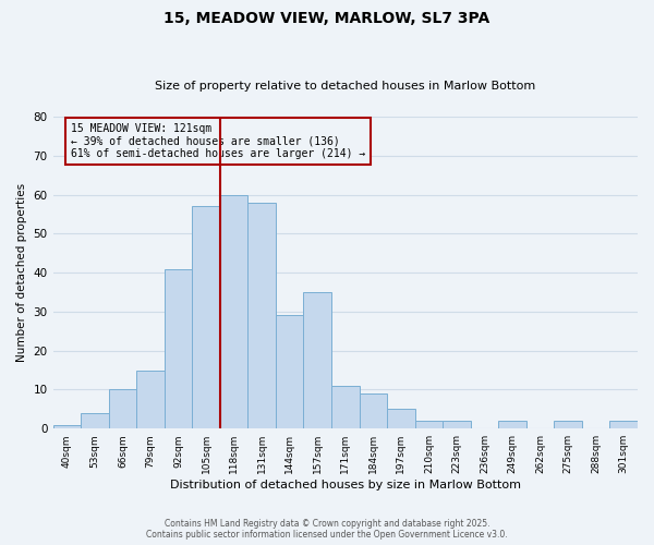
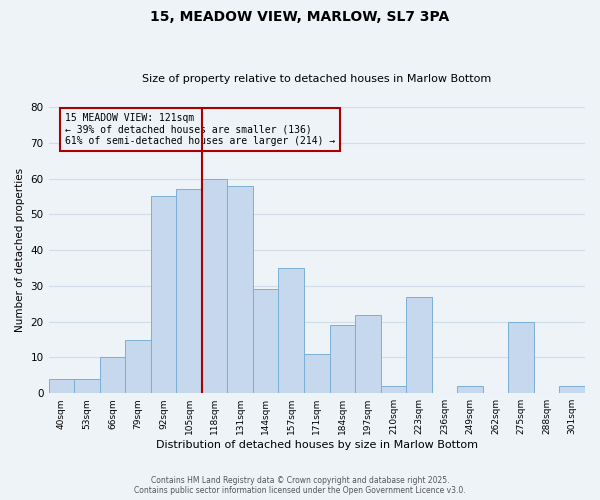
40sqm: 1 -> 4
92sqm: 41 -> 55
184sqm: 9 -> 19
197sqm: 5 -> 22
223sqm: 2 -> 27
275sqm: 2 -> 20
